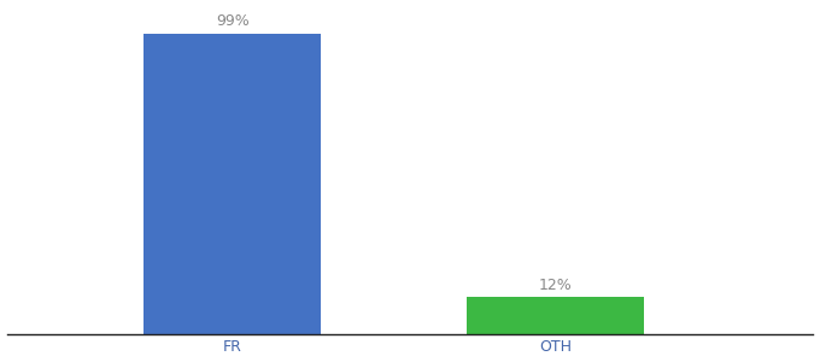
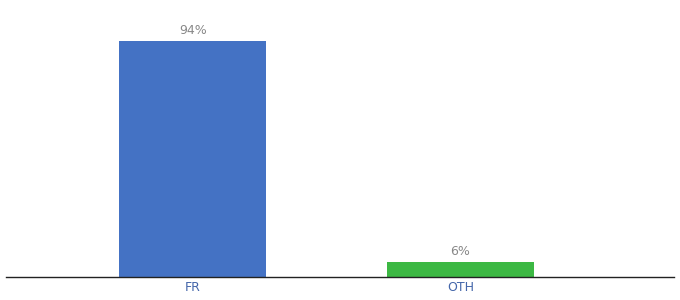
FR: 99% -> 94%
OTH: 12% -> 6%
